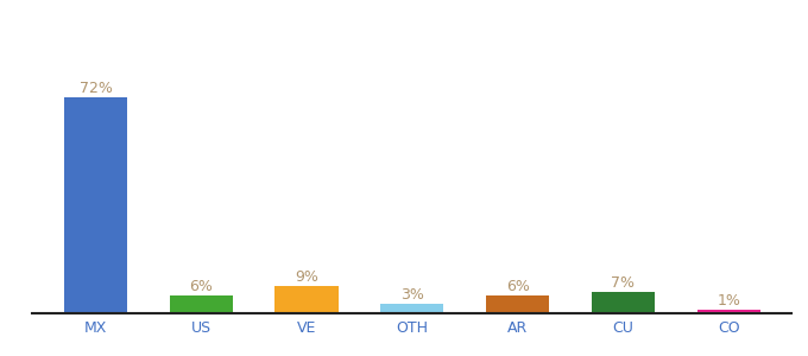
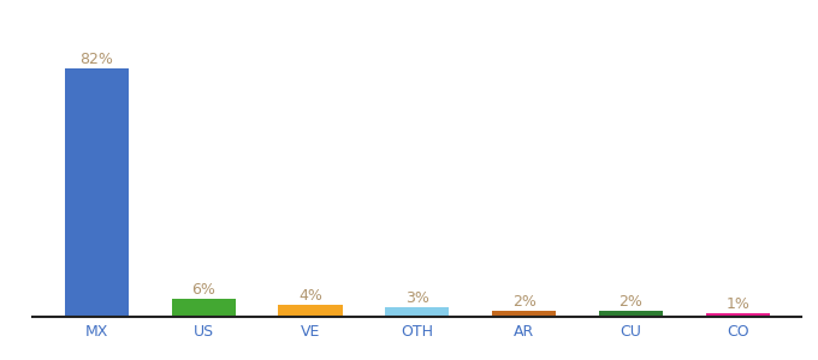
MX: 72% -> 82%
VE: 9% -> 4%
AR: 6% -> 2%
CU: 7% -> 2%
